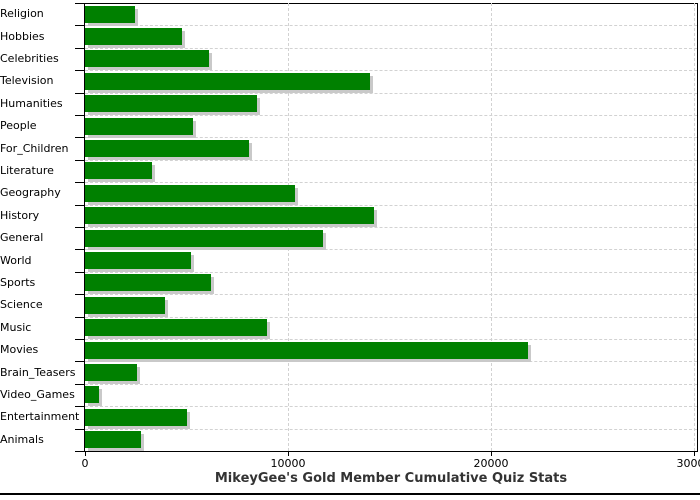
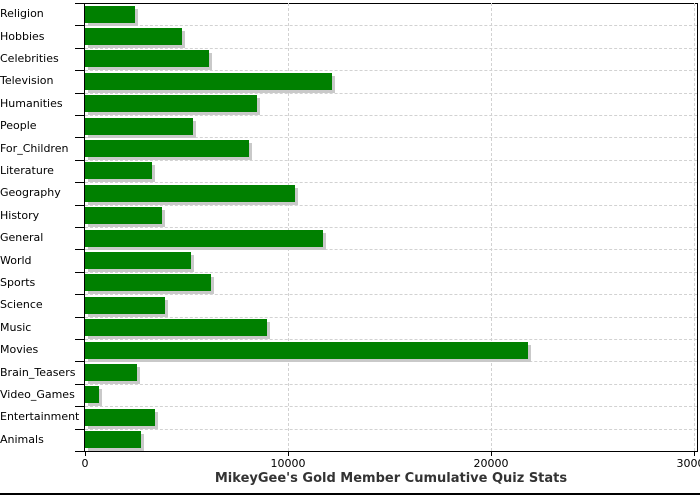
Television: 14000 -> 12200
History: 14200 -> 3800
Entertainment: 5000 -> 3400
